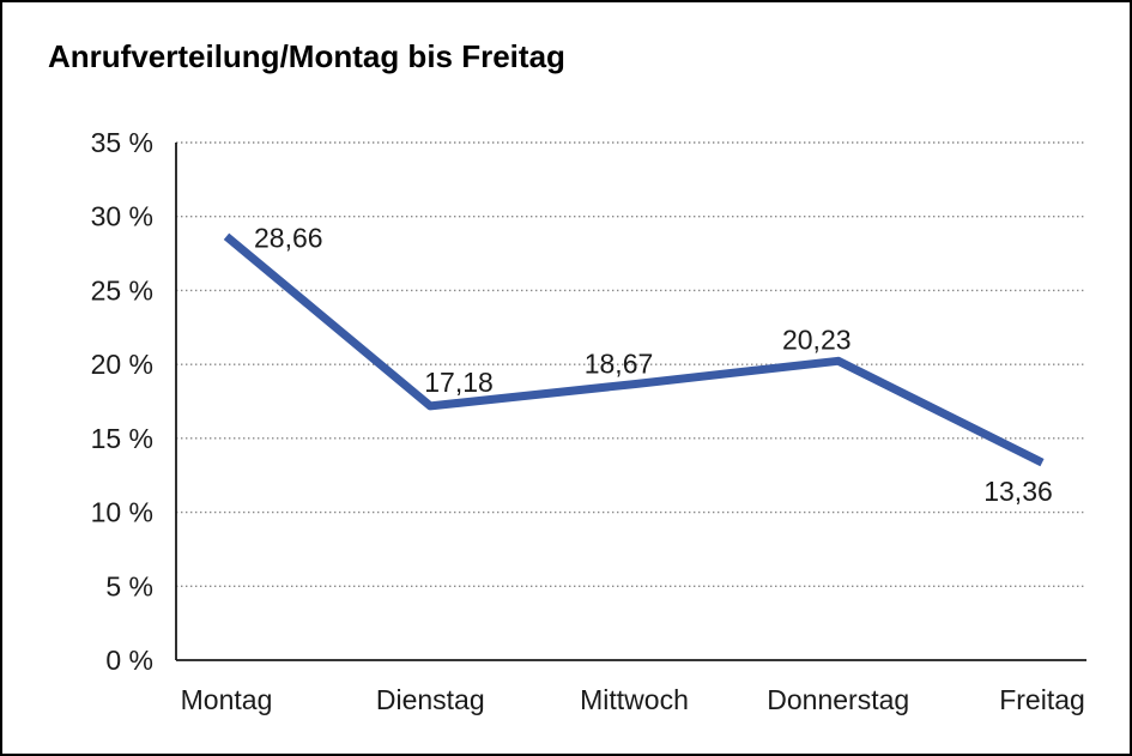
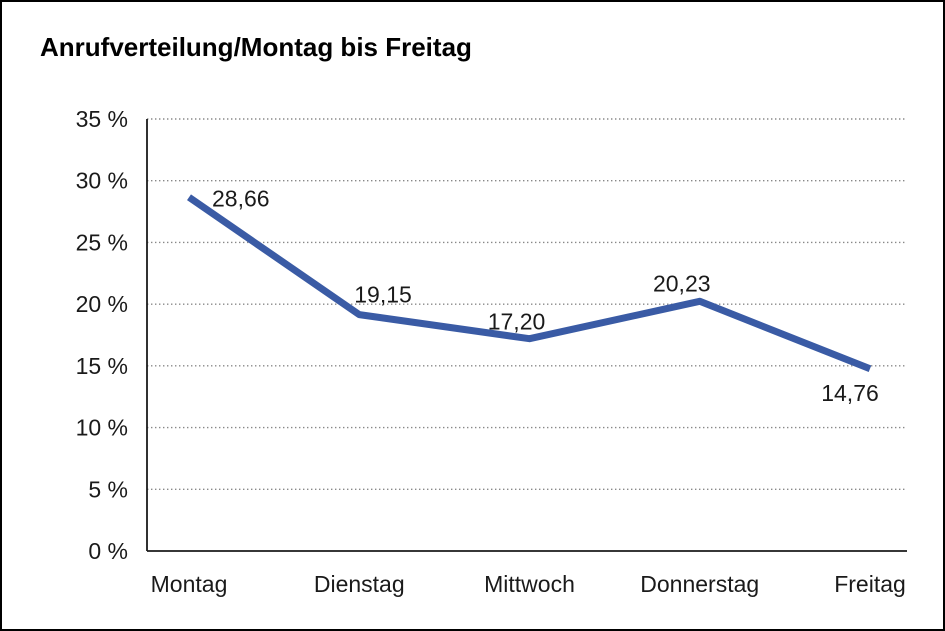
Dienstag: 17,18 -> 19,15
Mittwoch: 18,67 -> 17,20
Freitag: 13,36 -> 14,76
